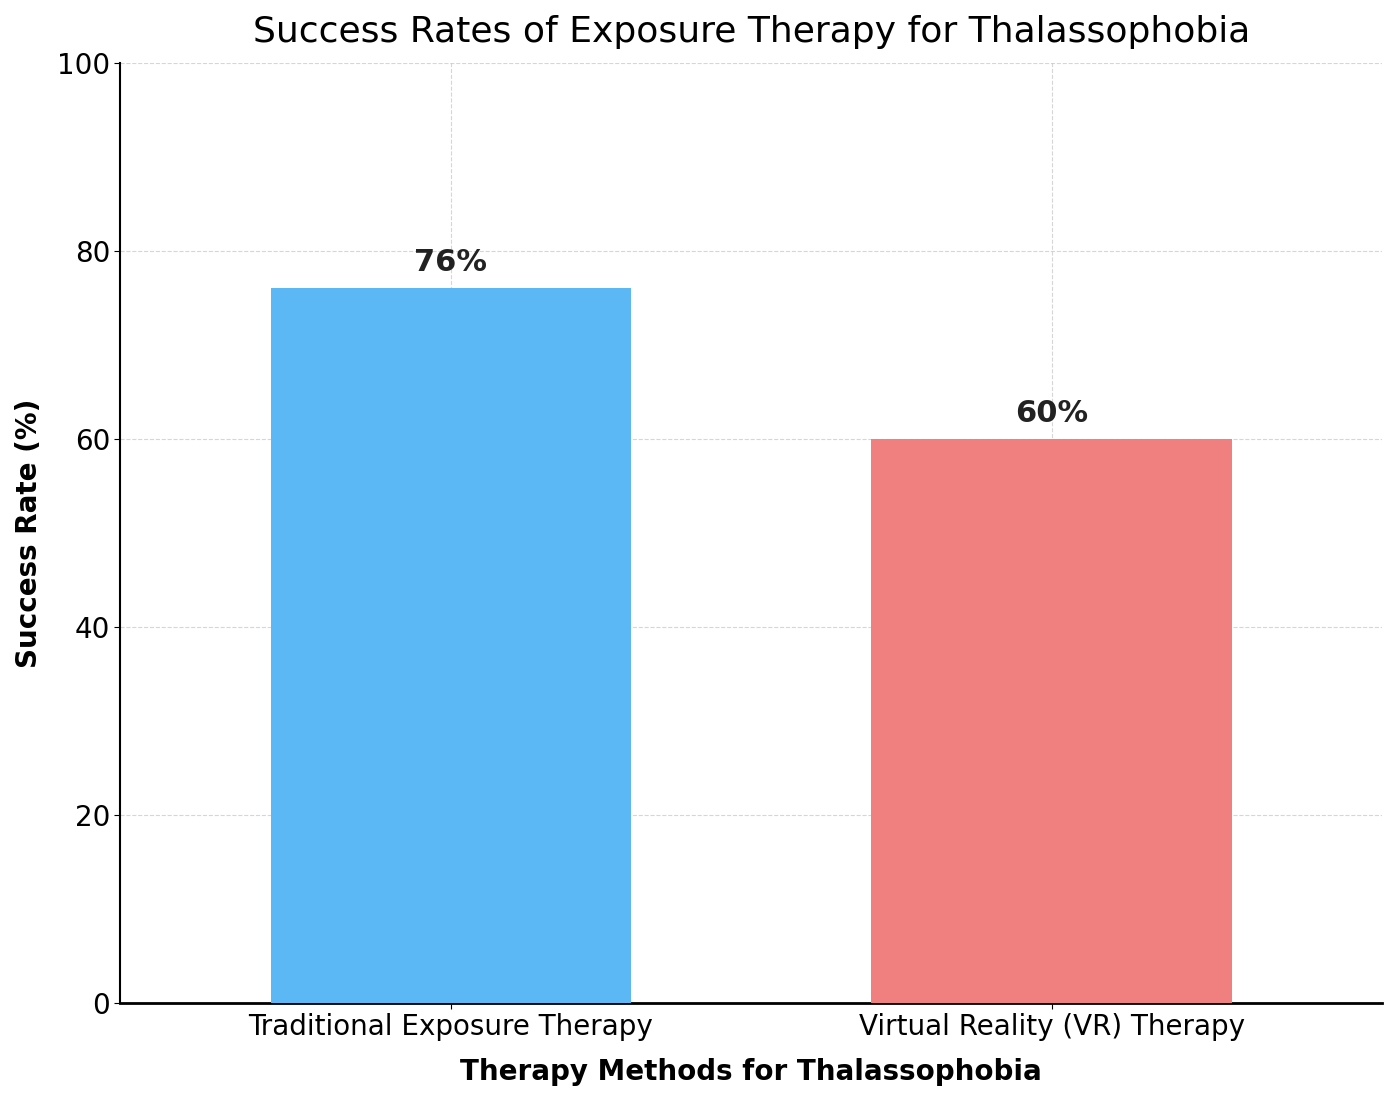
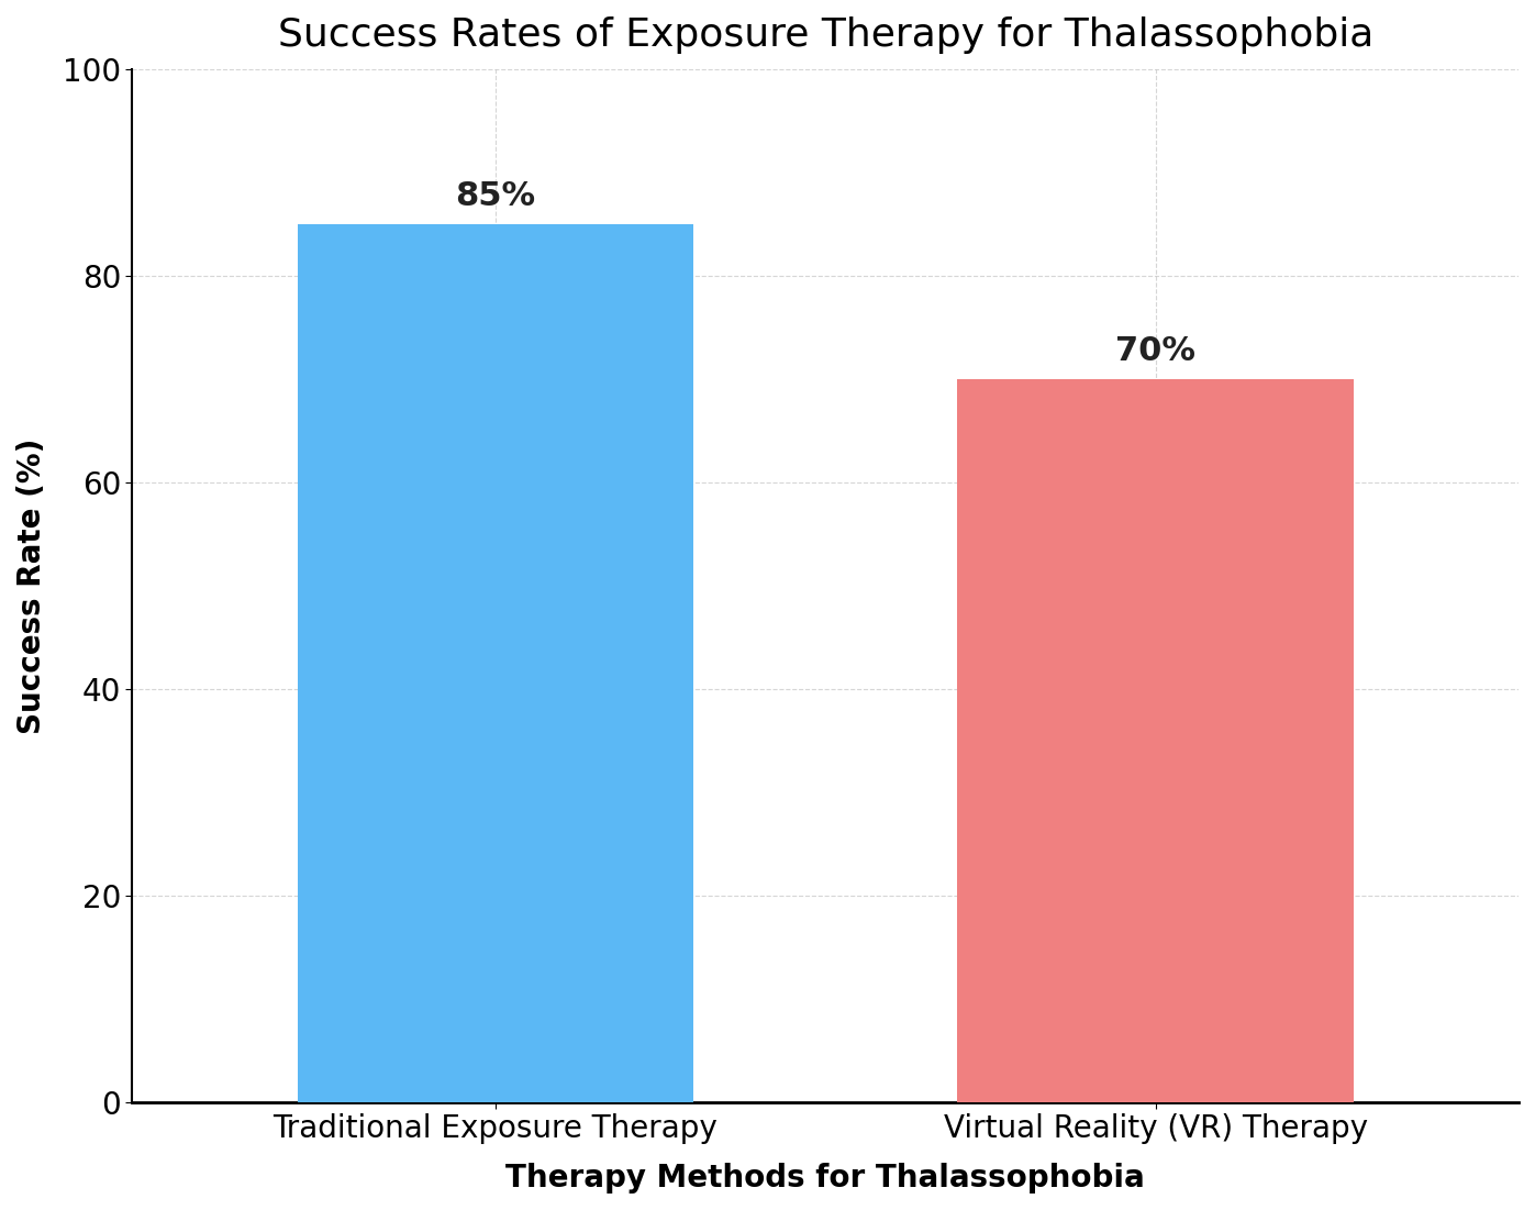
Traditional Exposure Therapy: 76% -> 85%
Virtual Reality (VR) Therapy: 60% -> 70%
